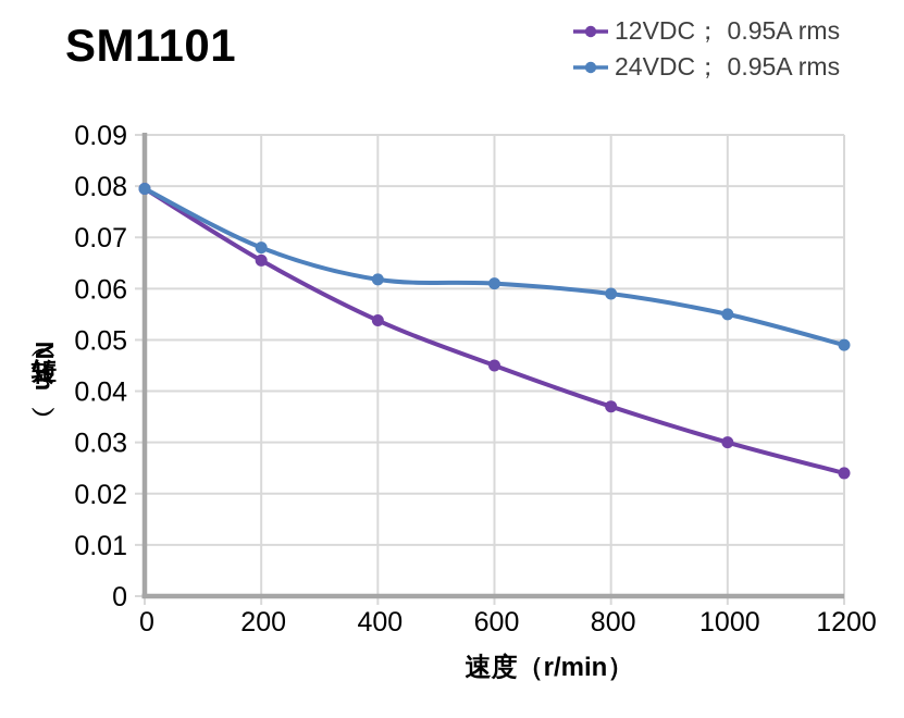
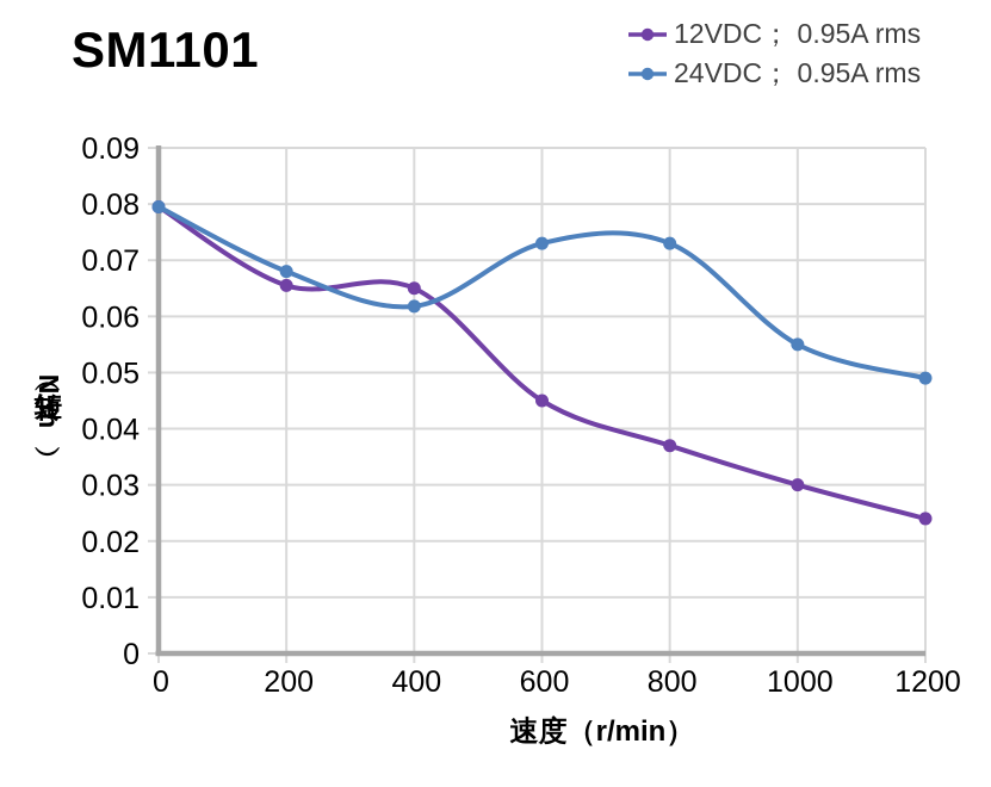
12VDC； 0.95A rms/400: 0.054 -> 0.065
24VDC； 0.95A rms/600: 0.061 -> 0.073
24VDC； 0.95A rms/800: 0.059 -> 0.073
